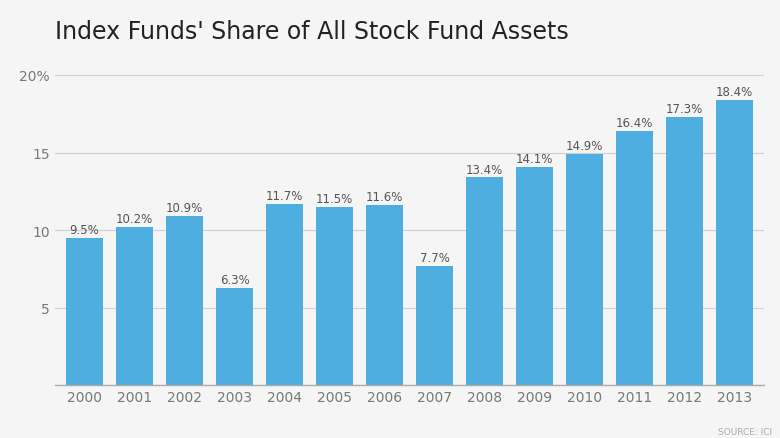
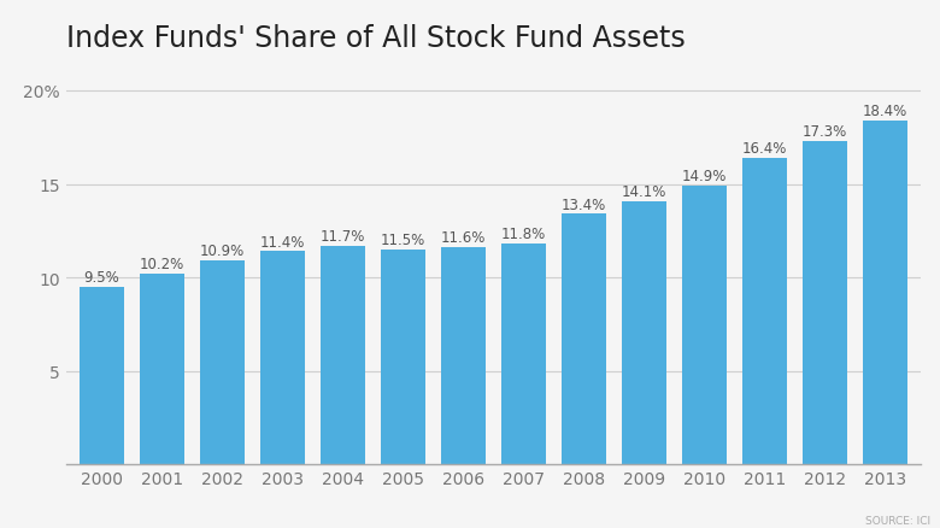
2003: 6.3% -> 11.4%
2007: 7.7% -> 11.8%
